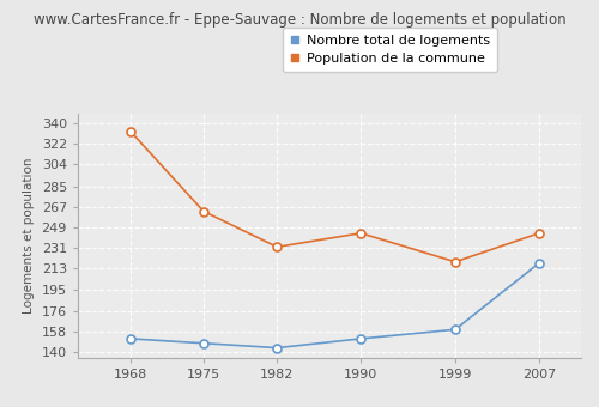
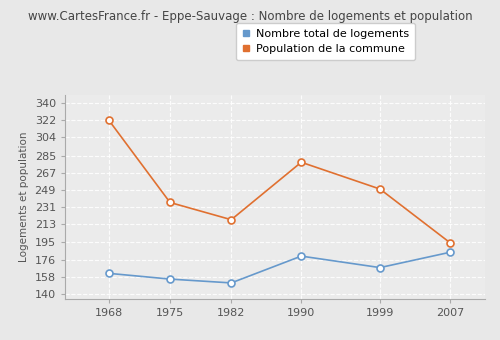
Nombre total de logements/1968: 152 -> 162
Population de la commune/1968: 333 -> 322
Nombre total de logements/1975: 148 -> 156
Population de la commune/1975: 263 -> 236
Nombre total de logements/1982: 144 -> 152
Population de la commune/1982: 232 -> 218
Nombre total de logements/1990: 152 -> 180
Population de la commune/1990: 244 -> 278
Nombre total de logements/1999: 160 -> 168
Population de la commune/1999: 219 -> 250
Nombre total de logements/2007: 218 -> 184
Population de la commune/2007: 244 -> 194
